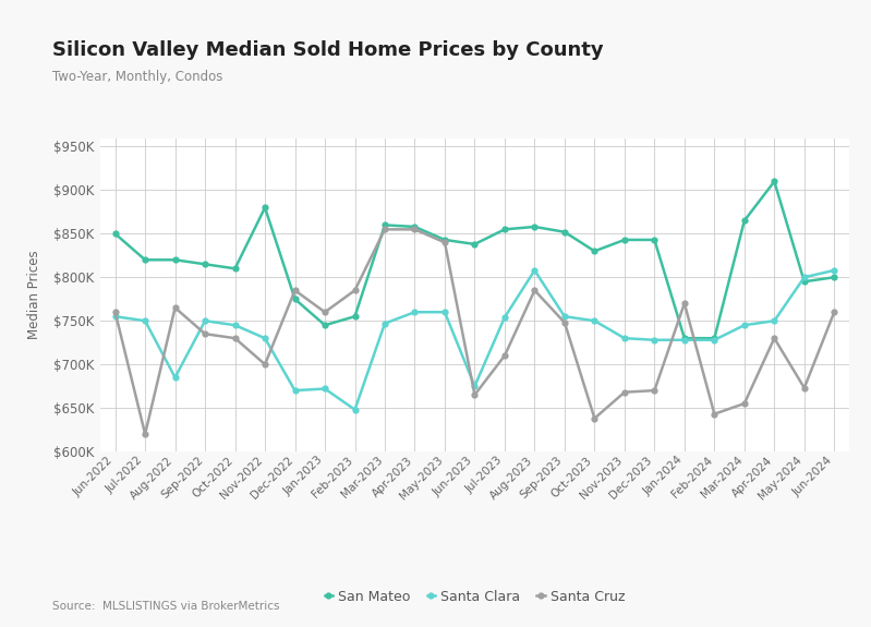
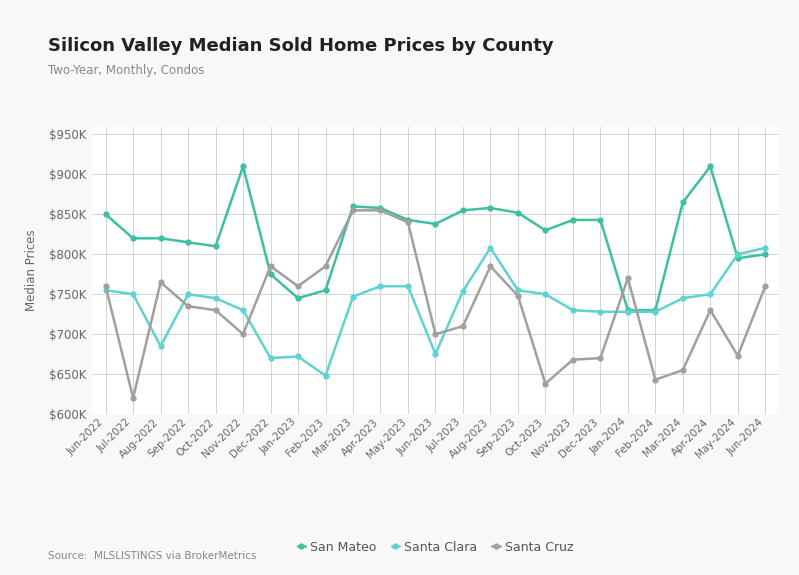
San Mateo/Nov-2022: $880K -> $910K
Santa Cruz/Jun-2023: $665K -> $700K
